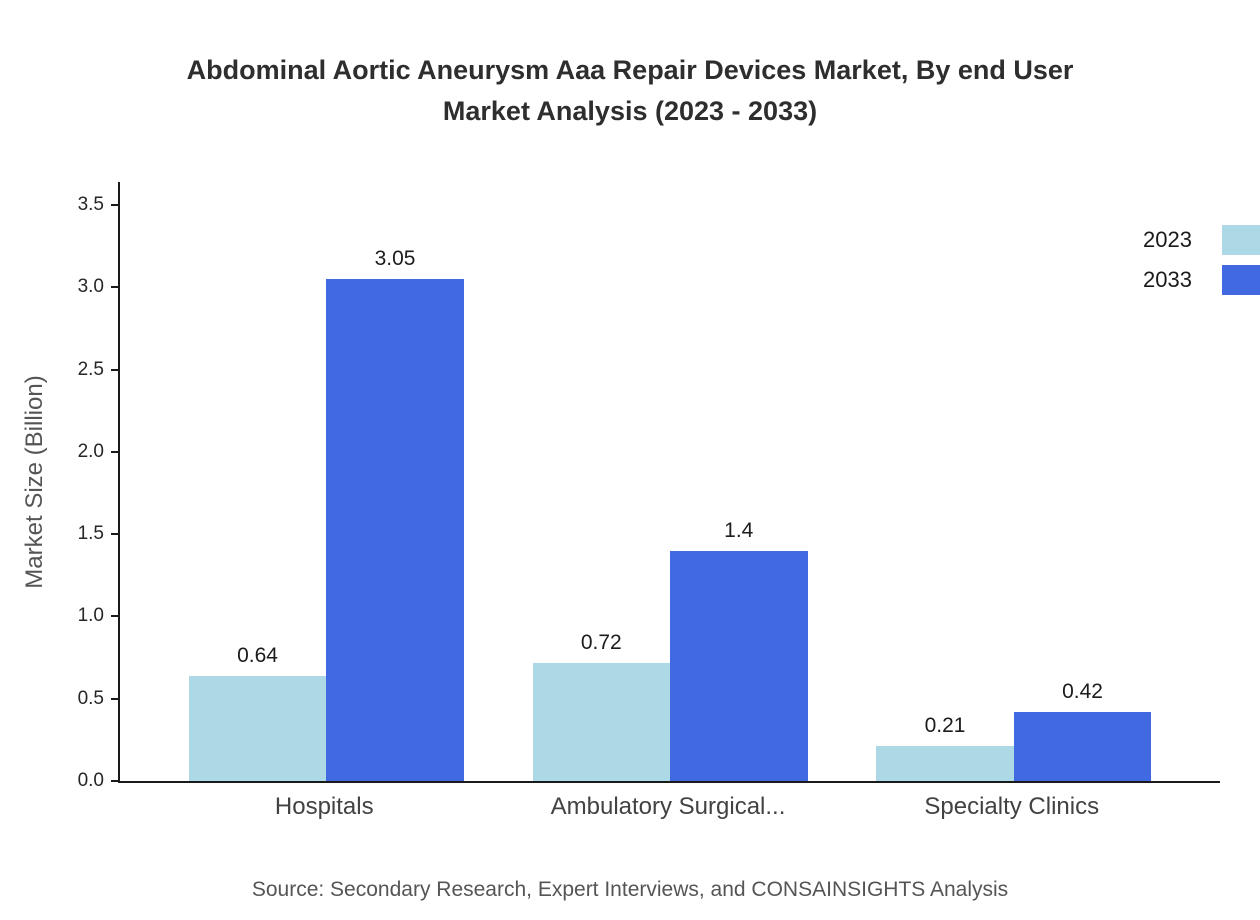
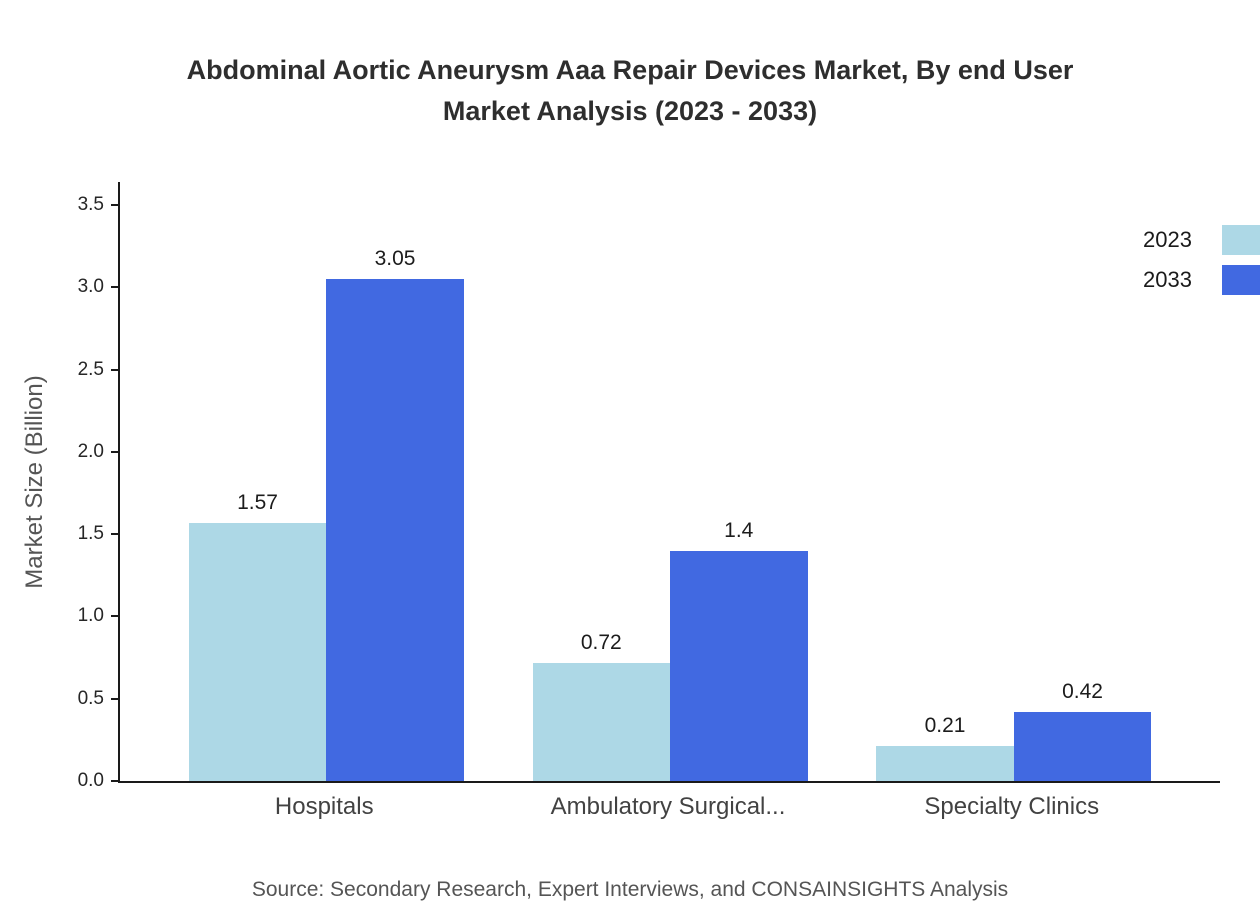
2023/Hospitals: 0.64 -> 1.57
